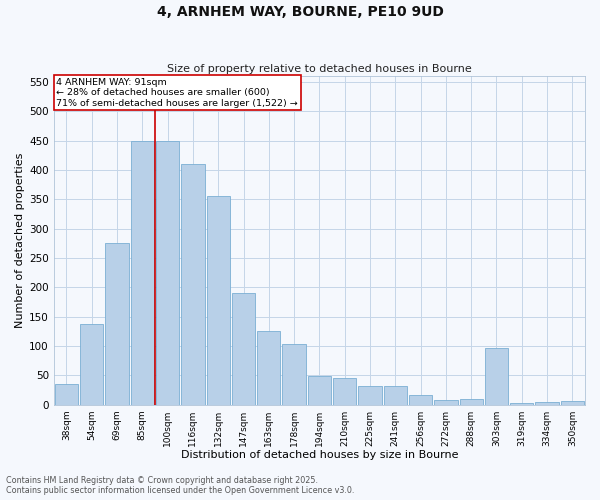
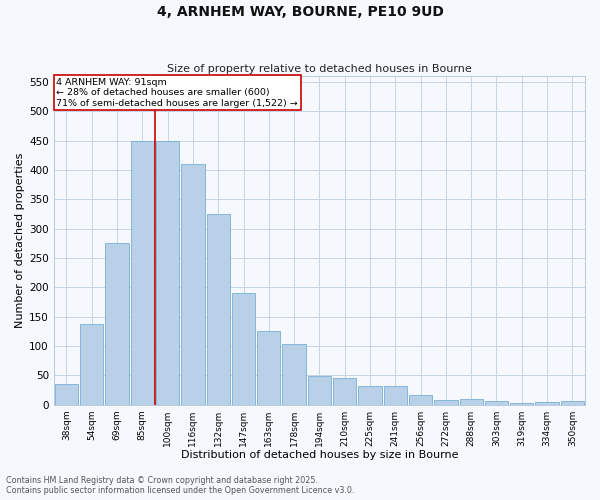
132sqm: 356 -> 325
303sqm: 96 -> 6
